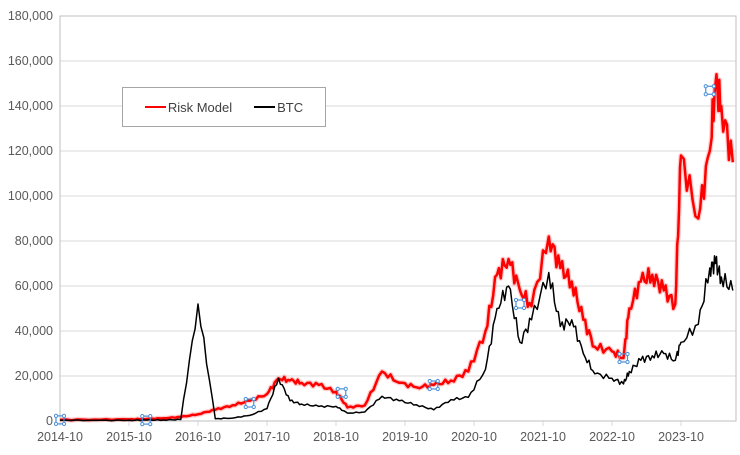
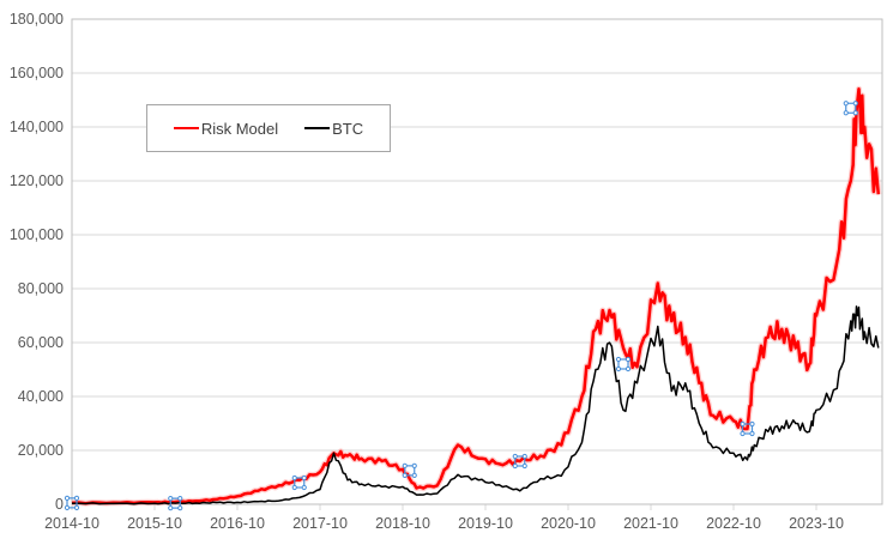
BTC/2016-10: 52000 -> 1000
Risk Model/2023-10: 118000 -> 70000
